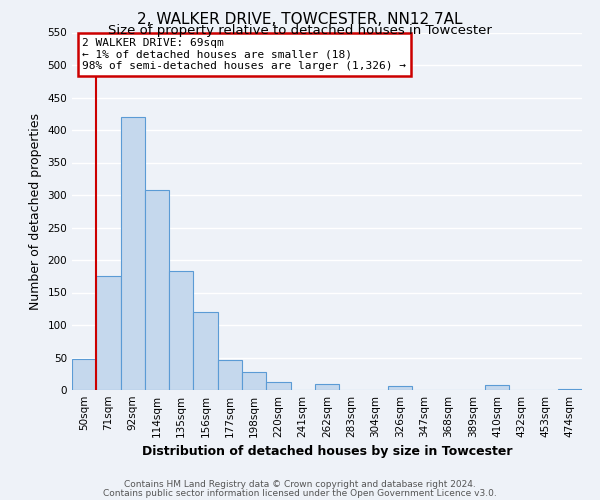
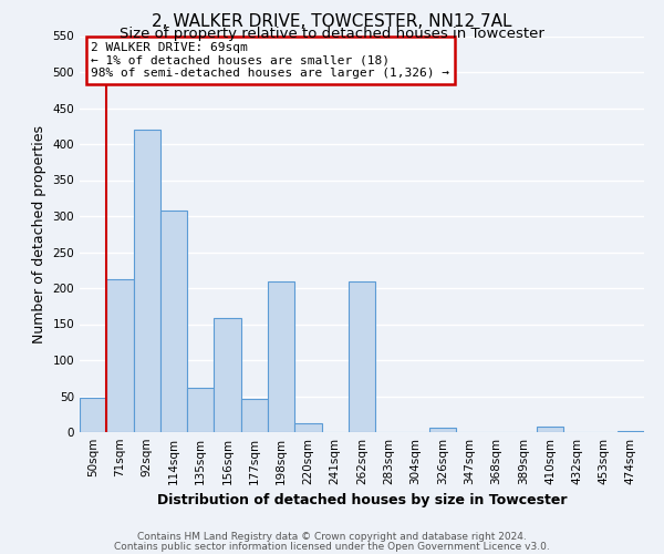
71sqm: 175 -> 212
135sqm: 183 -> 62
156sqm: 120 -> 158
198sqm: 27 -> 210
262sqm: 10 -> 210
